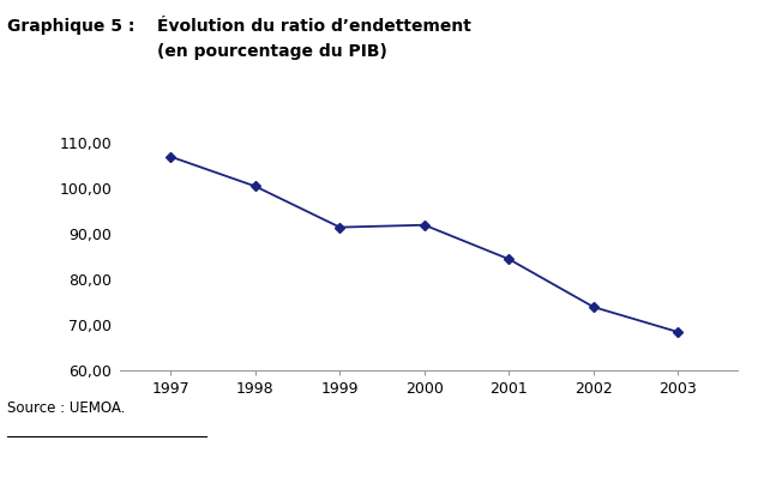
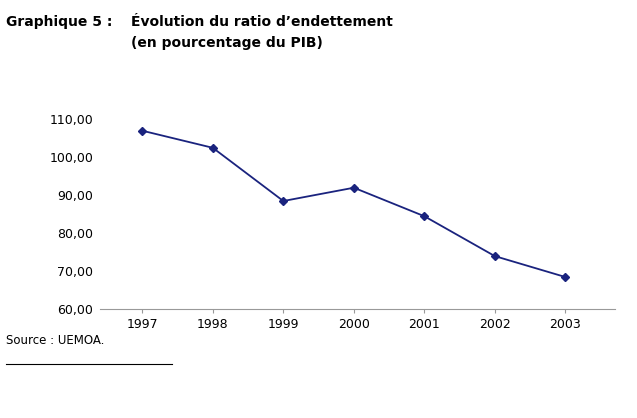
1998: 100,5 -> 102,5
1999: 91,5 -> 88,5
